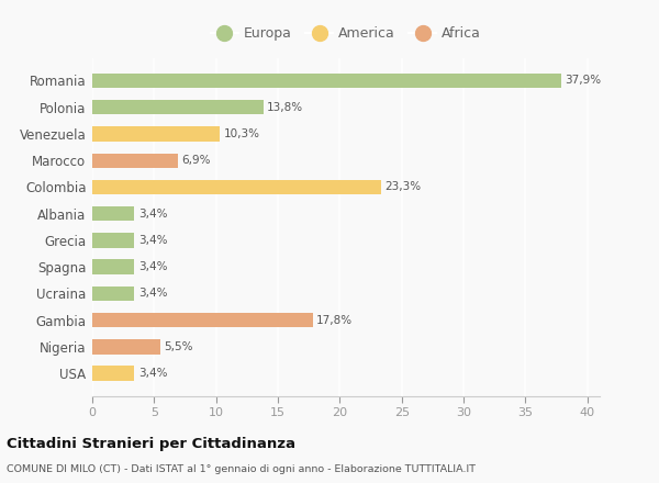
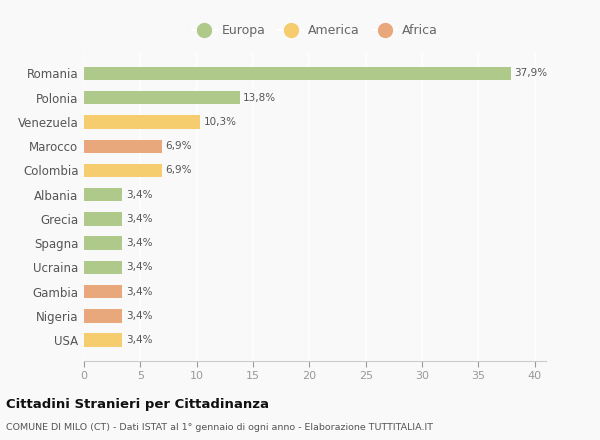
Colombia: 23,3% -> 6,9%
Gambia: 17,8% -> 3,4%
Nigeria: 5,5% -> 3,4%
